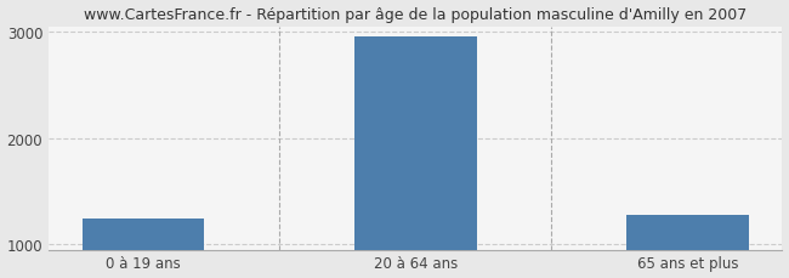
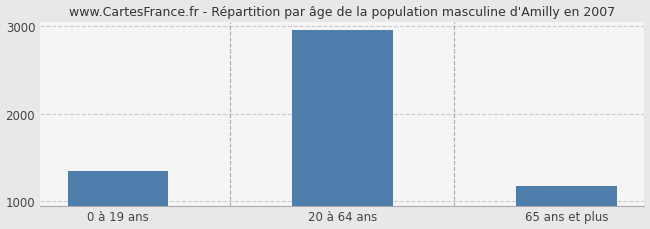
0 à 19 ans: 1240 -> 1340
65 ans et plus: 1280 -> 1170
